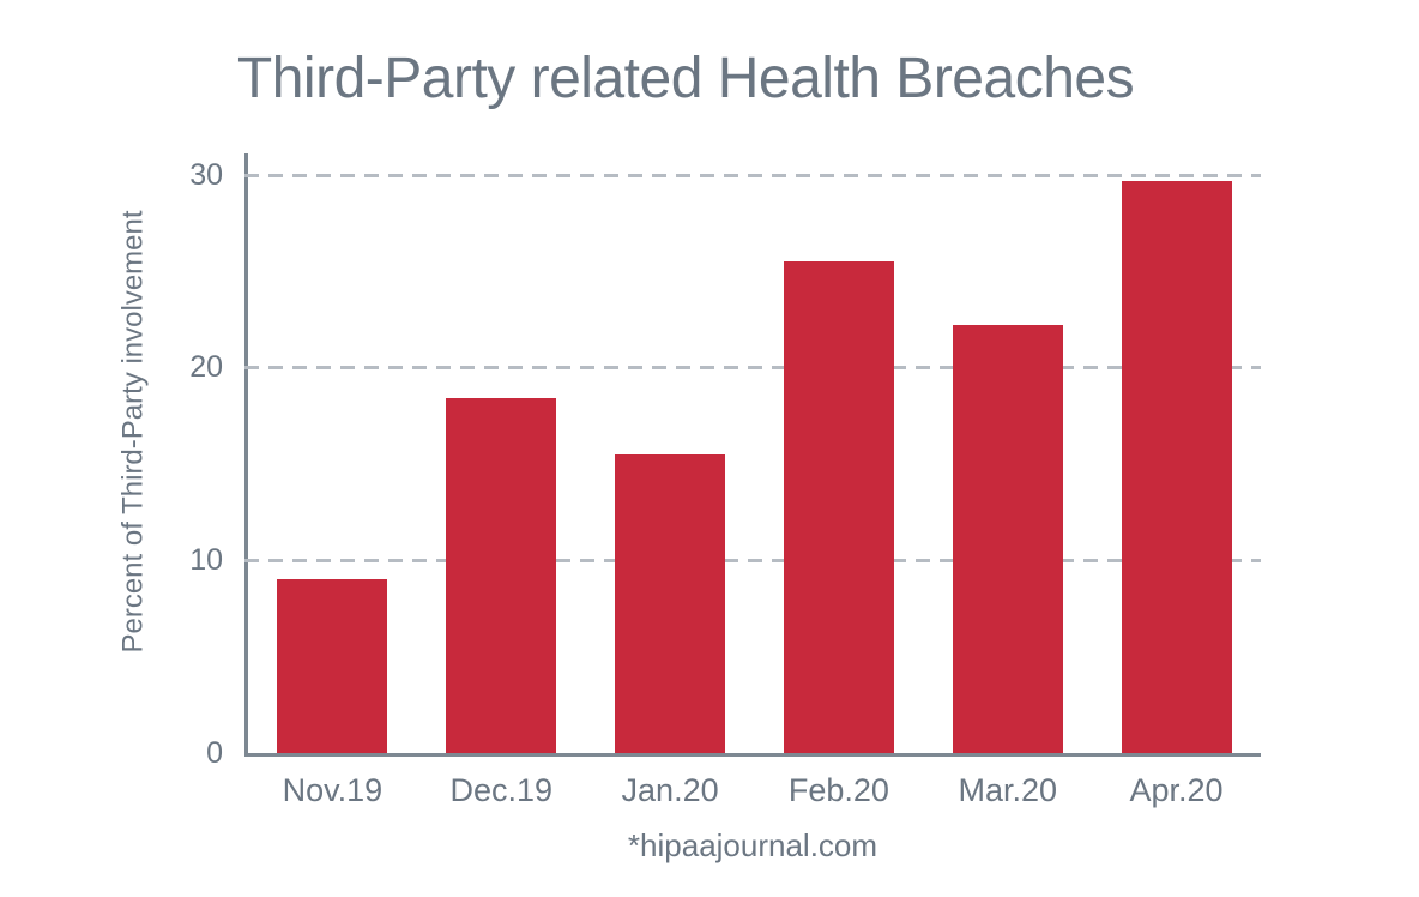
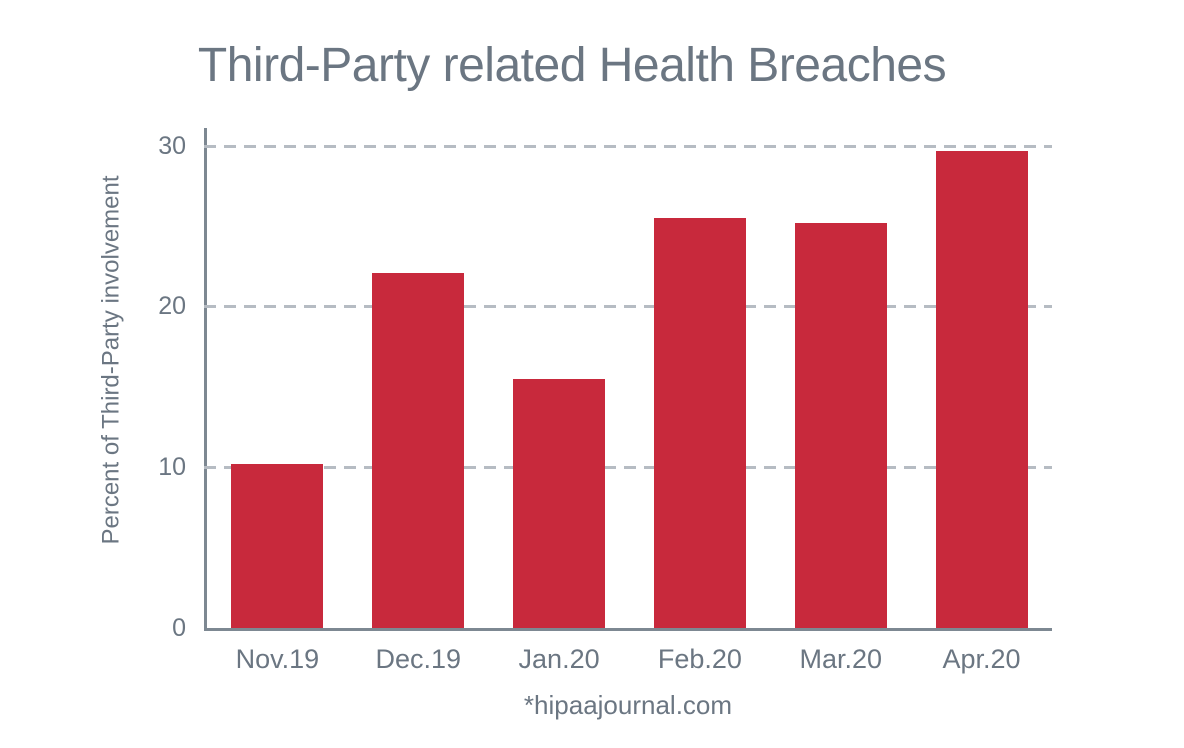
Nov.19: 9.0 -> 10.2
Dec.19: 18.4 -> 22.1
Mar.20: 22.2 -> 25.2
